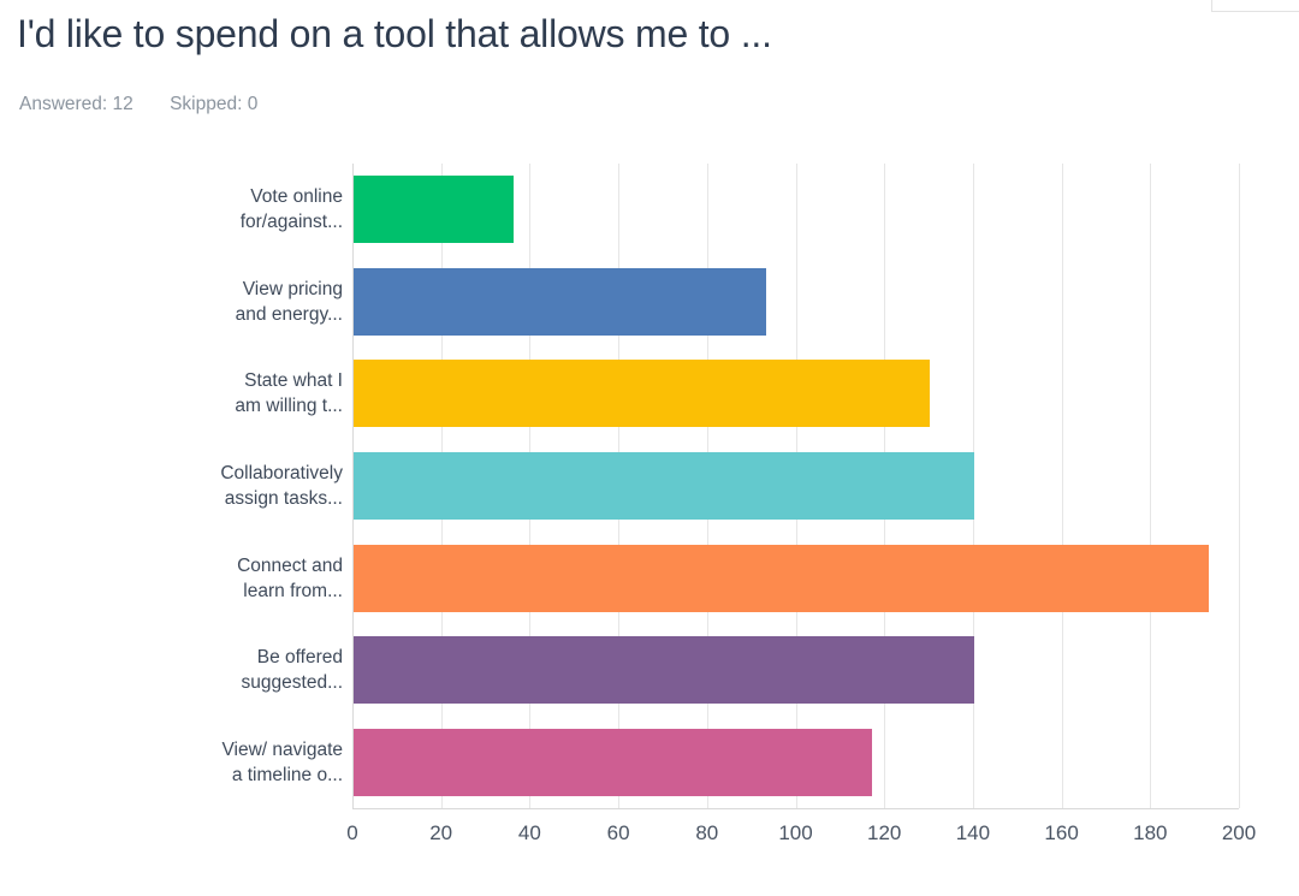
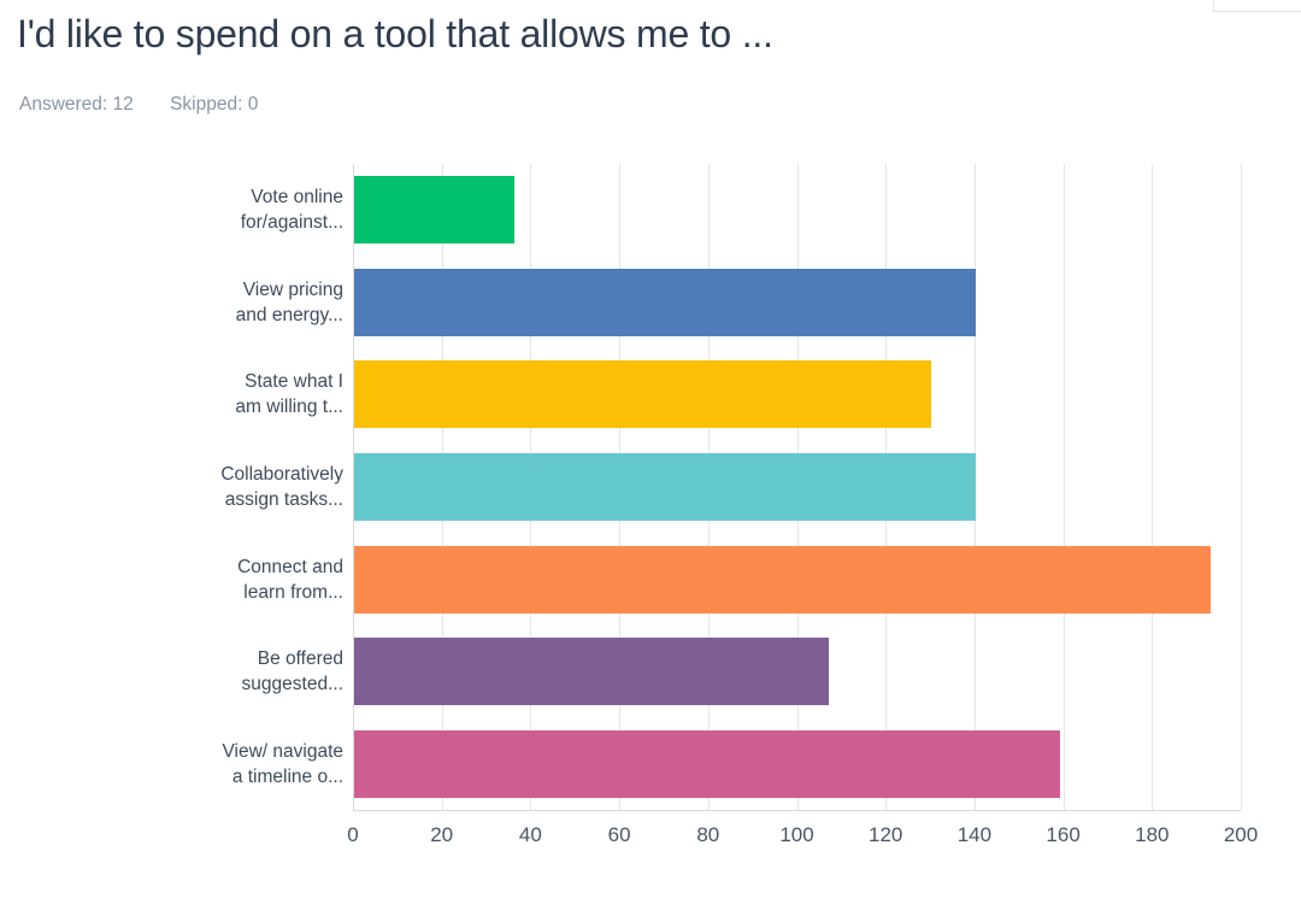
View pricing and energy...: 93 -> 140
Be offered suggested...: 140 -> 107
View/ navigate a timeline o...: 117 -> 159
